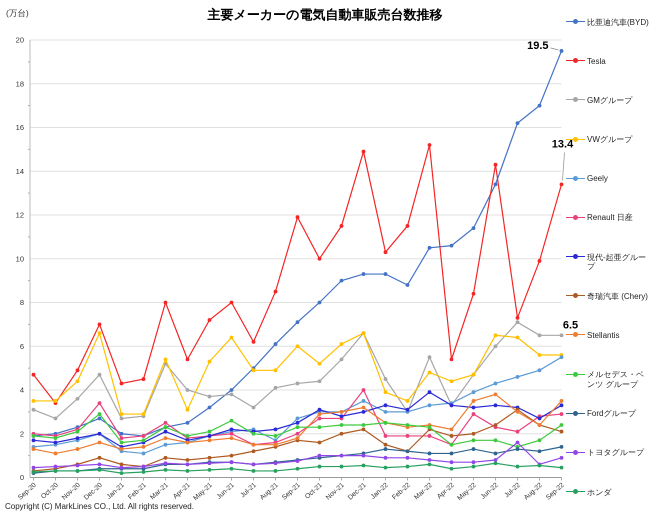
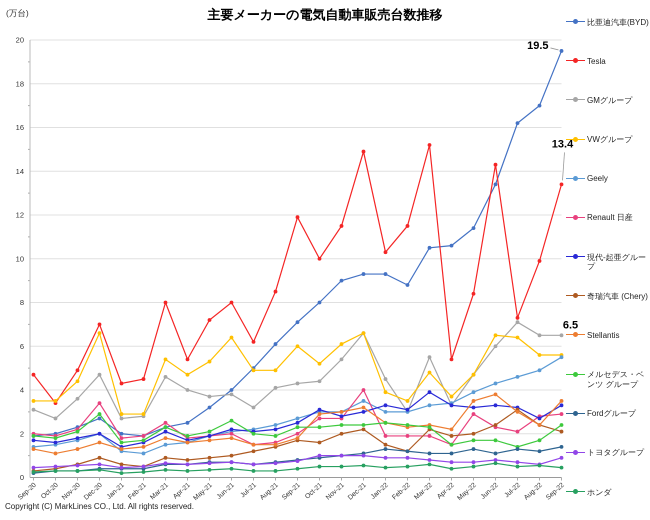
GMグループ/Mar-21: 5.2 -> 4.6
VWグループ/Apr-21: 3.1 -> 4.7
Geely/Aug-21: 1.7 -> 2.4
VWグループ/Apr-22: 4.4 -> 3.7
トヨタグループ/Jul-22: 1.6 -> 0.7
